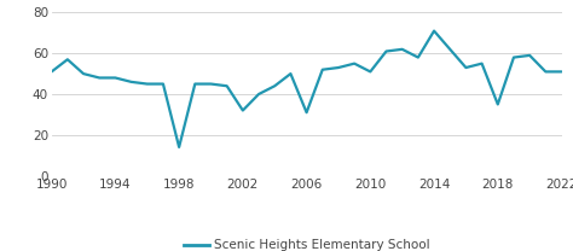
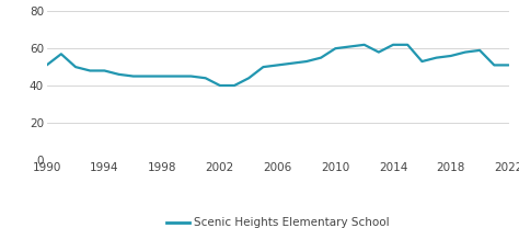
1998: 14 -> 45
2002: 32 -> 40
2006: 31 -> 51
2010: 51 -> 60
2014: 71 -> 62
2018: 35 -> 56
